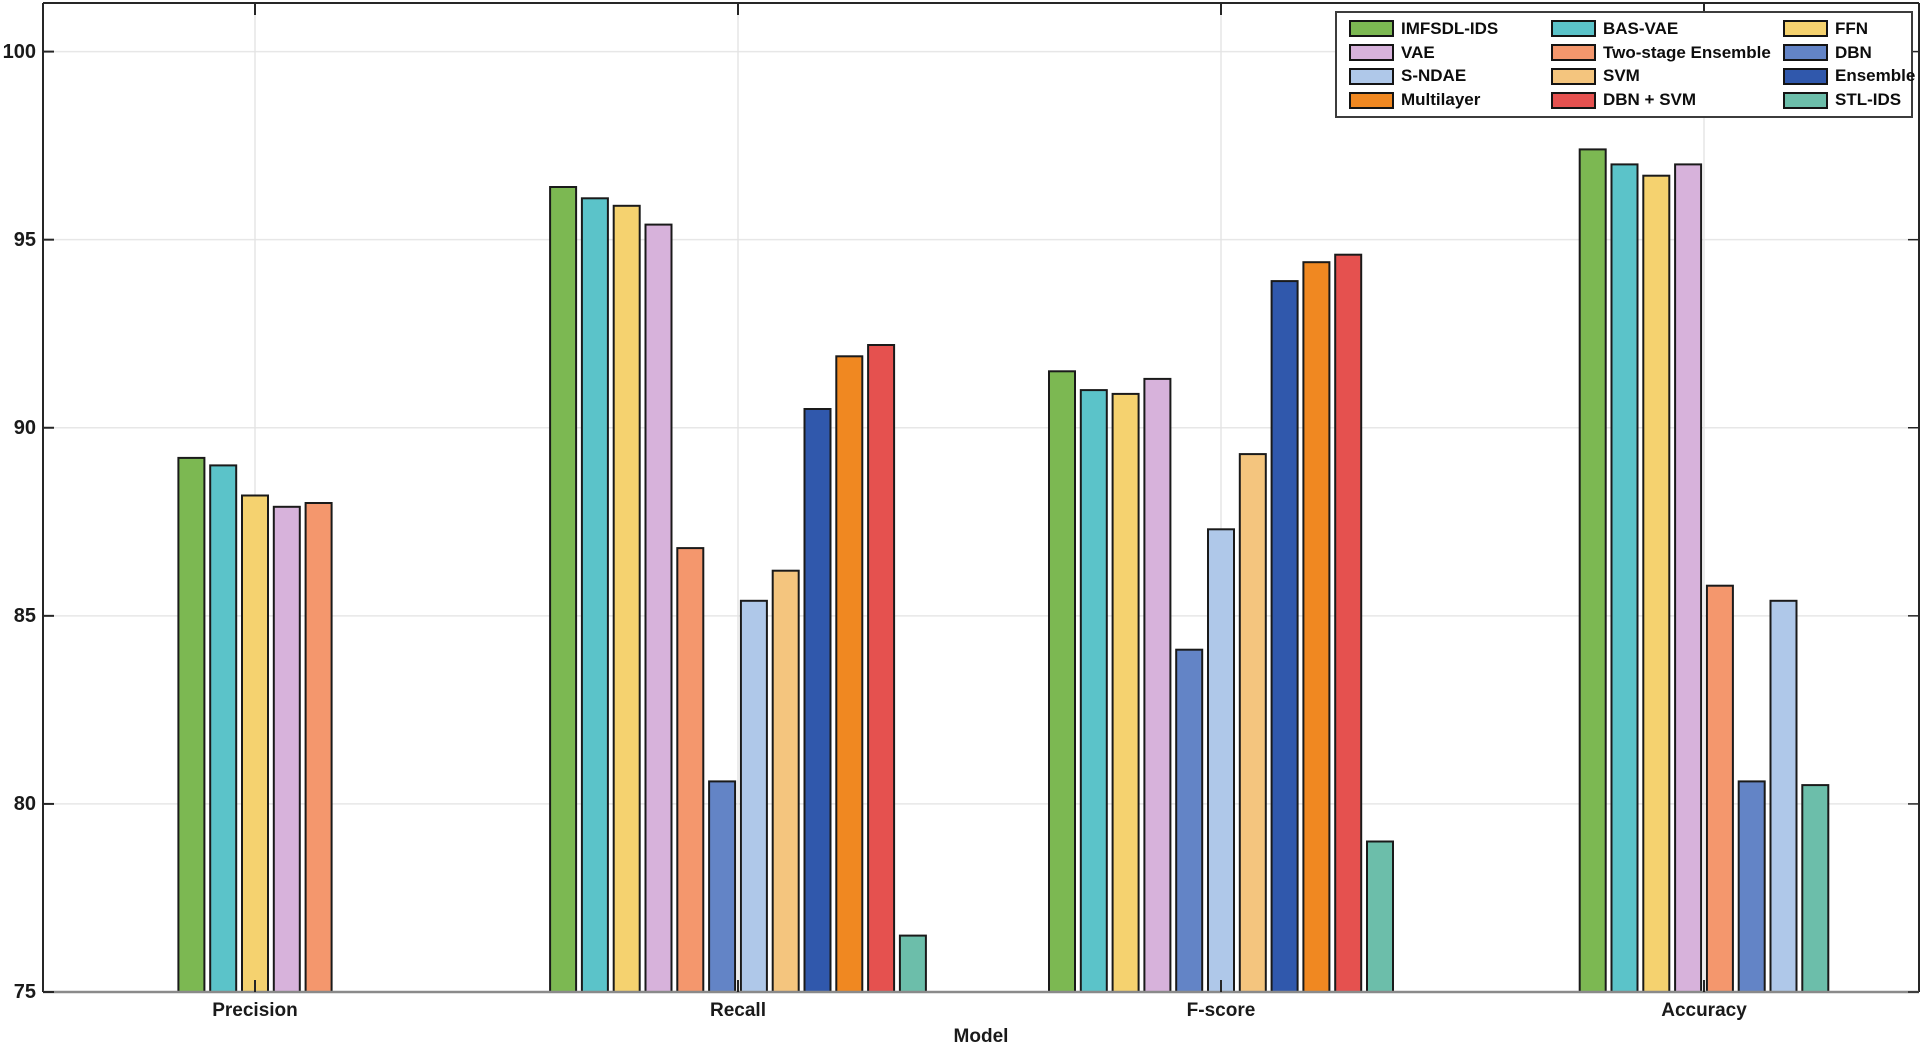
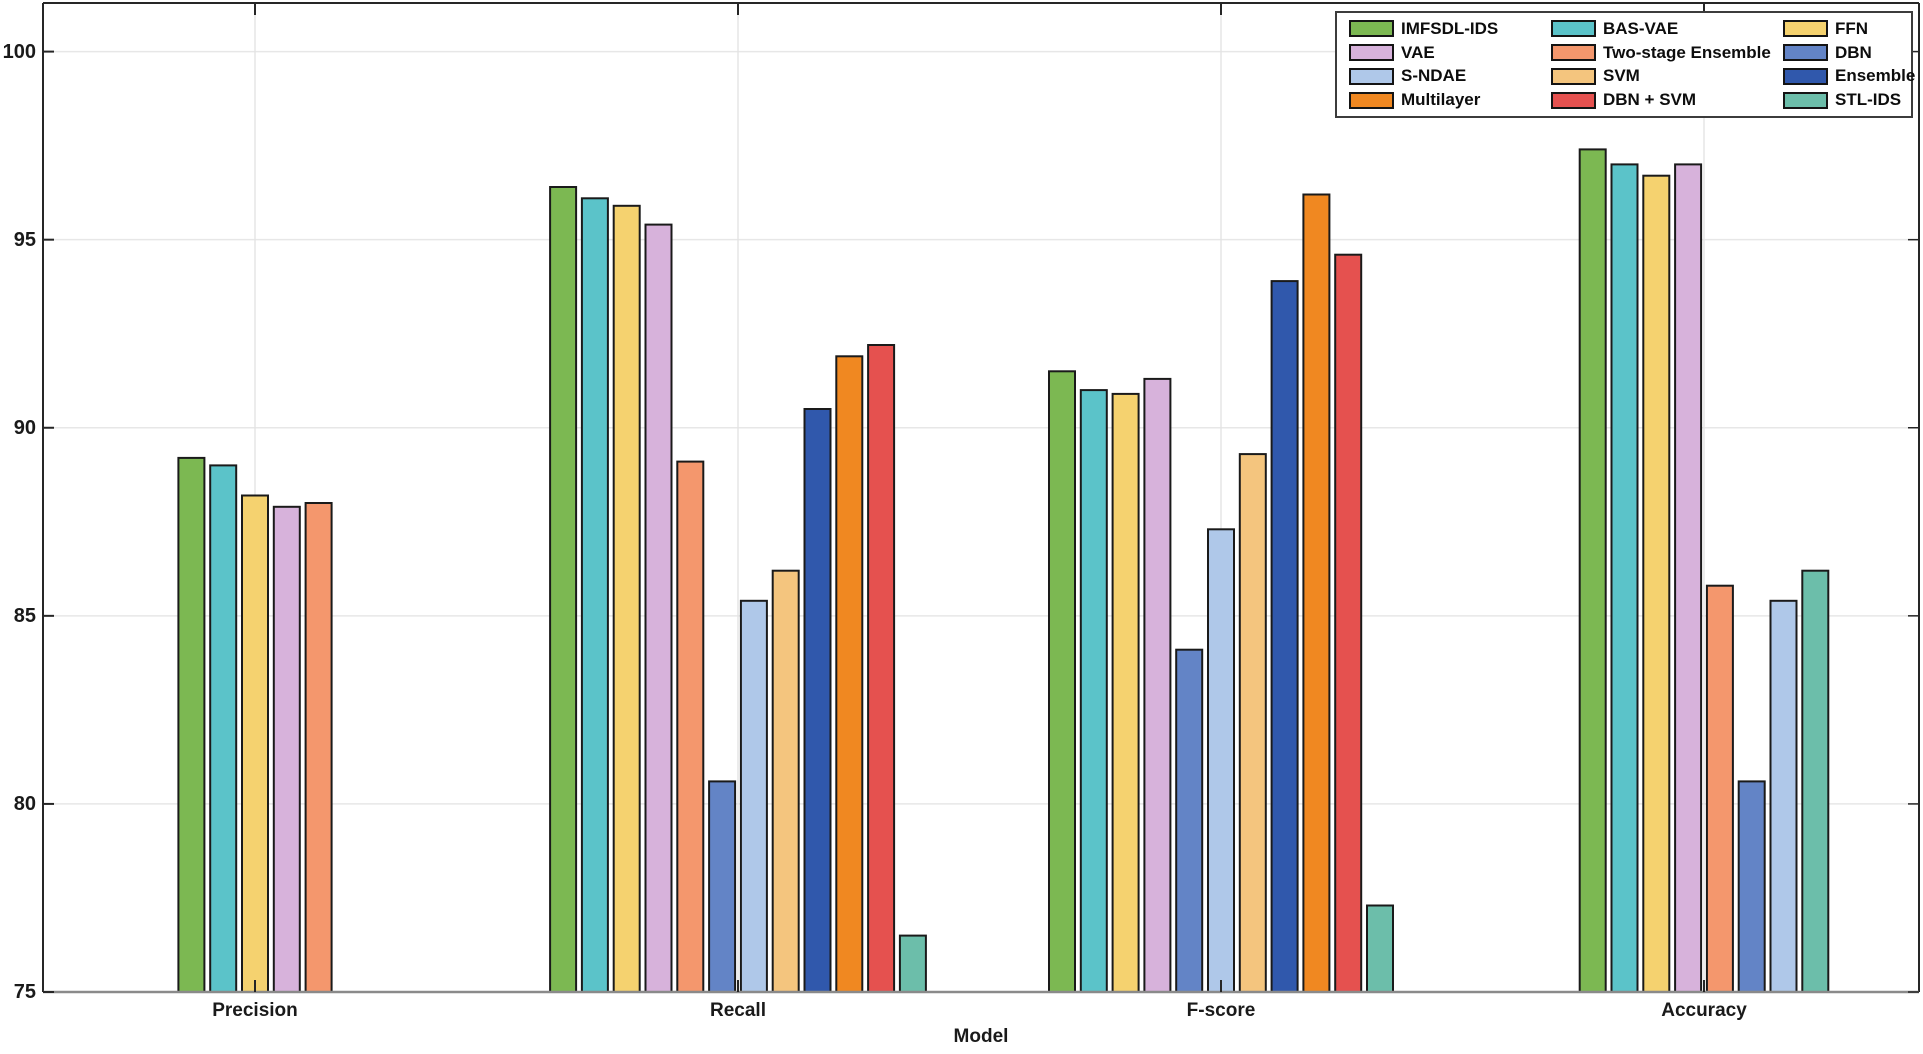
Two-stage Ensemble/Recall: 86.8 -> 89.1
Multilayer/F-score: 94.4 -> 96.2
STL-IDS/F-score: 79.0 -> 77.3
STL-IDS/Accuracy: 80.5 -> 86.2
